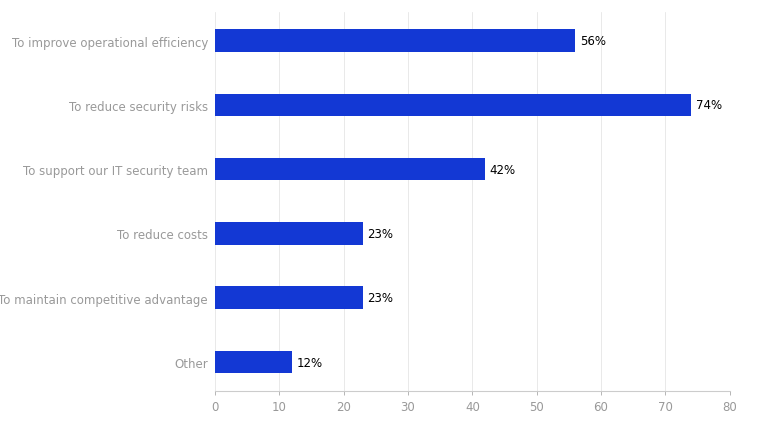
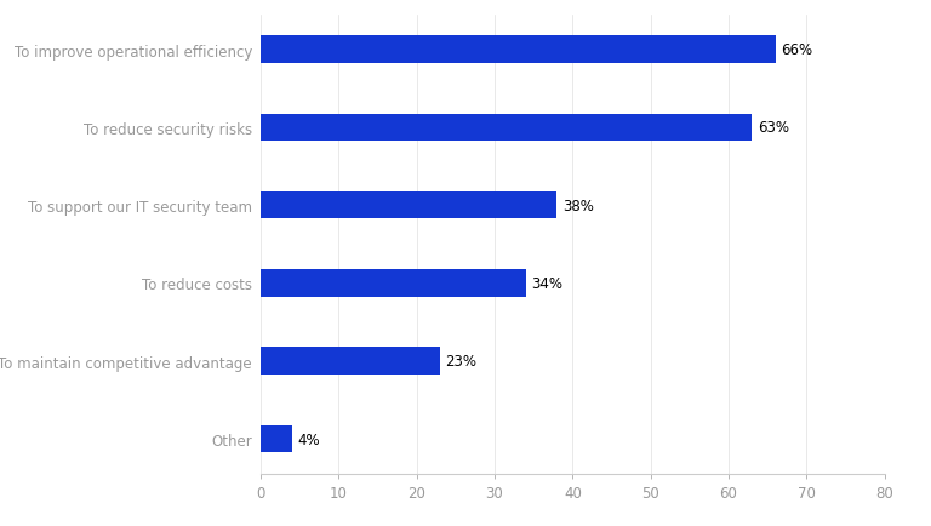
To improve operational efficiency: 56% -> 66%
To reduce security risks: 74% -> 63%
To support our IT security team: 42% -> 38%
To reduce costs: 23% -> 34%
Other: 12% -> 4%
